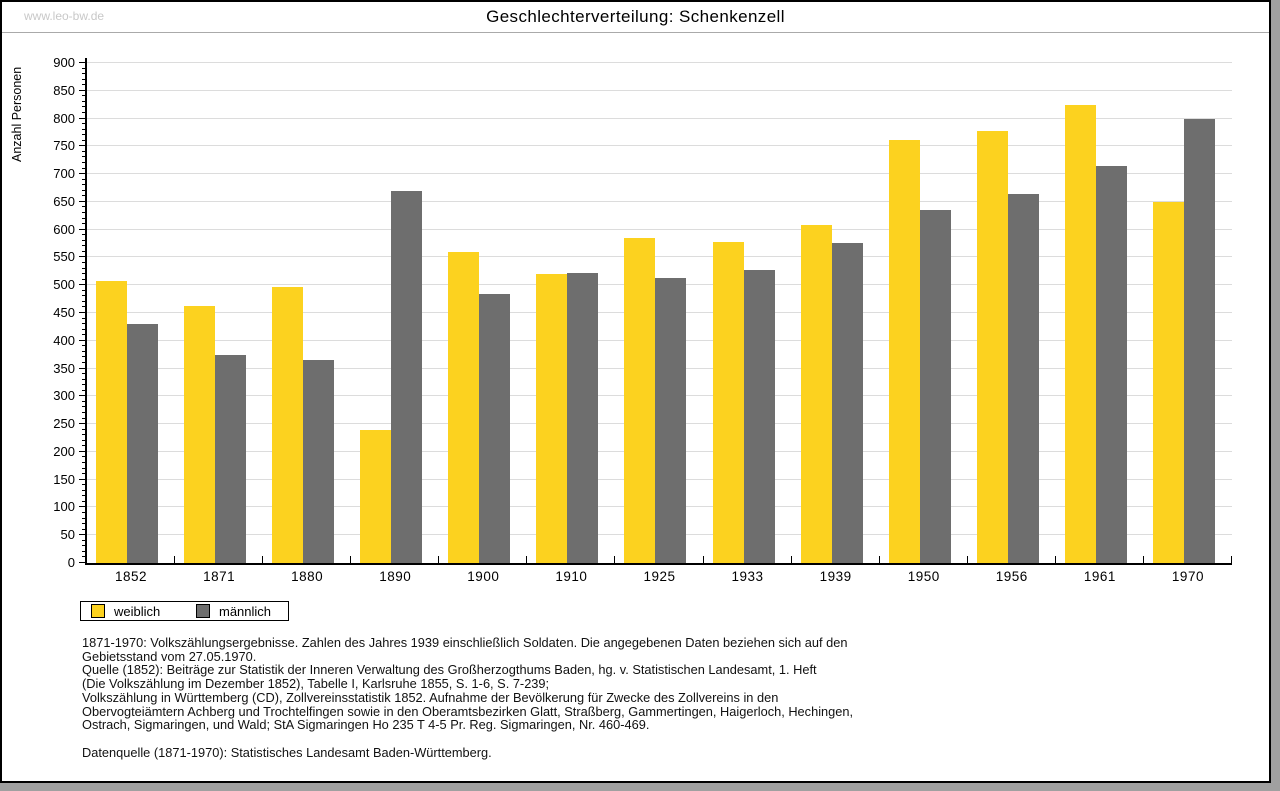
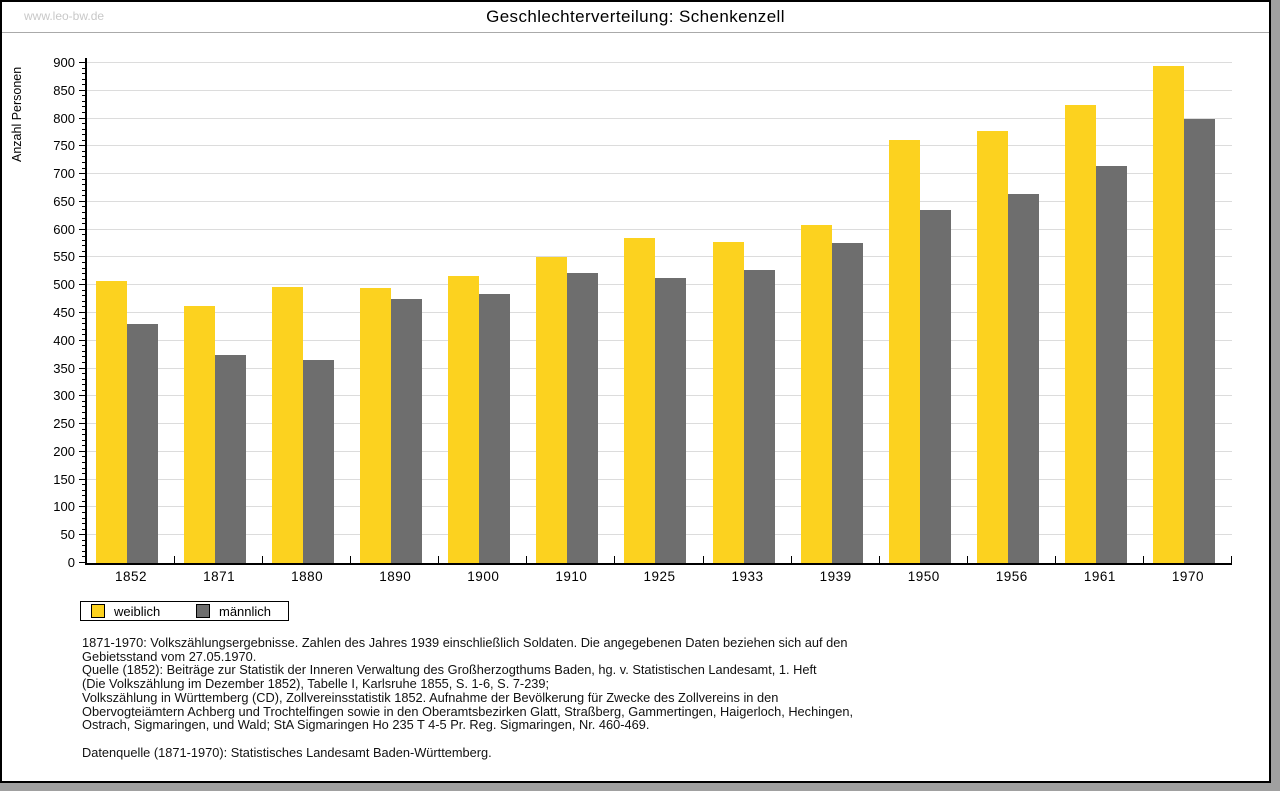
weiblich/1890: 240 -> 500
männlich/1890: 670 -> 480
weiblich/1900: 560 -> 520
weiblich/1910: 520 -> 550
weiblich/1970: 650 -> 900
